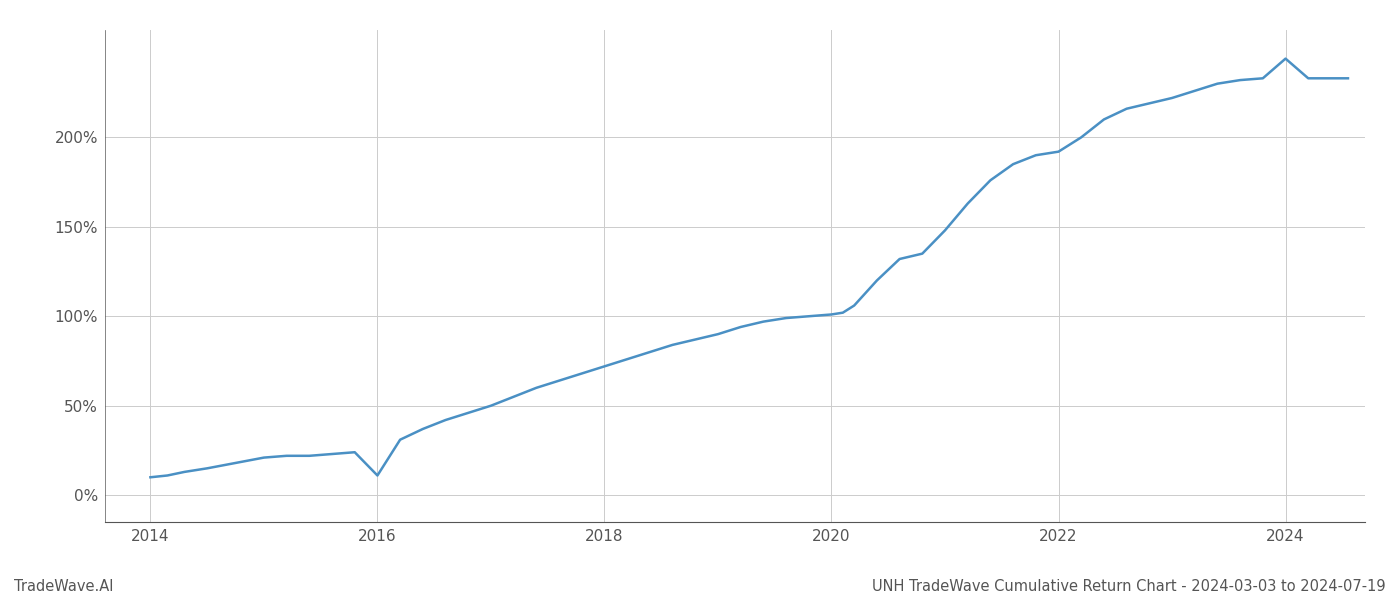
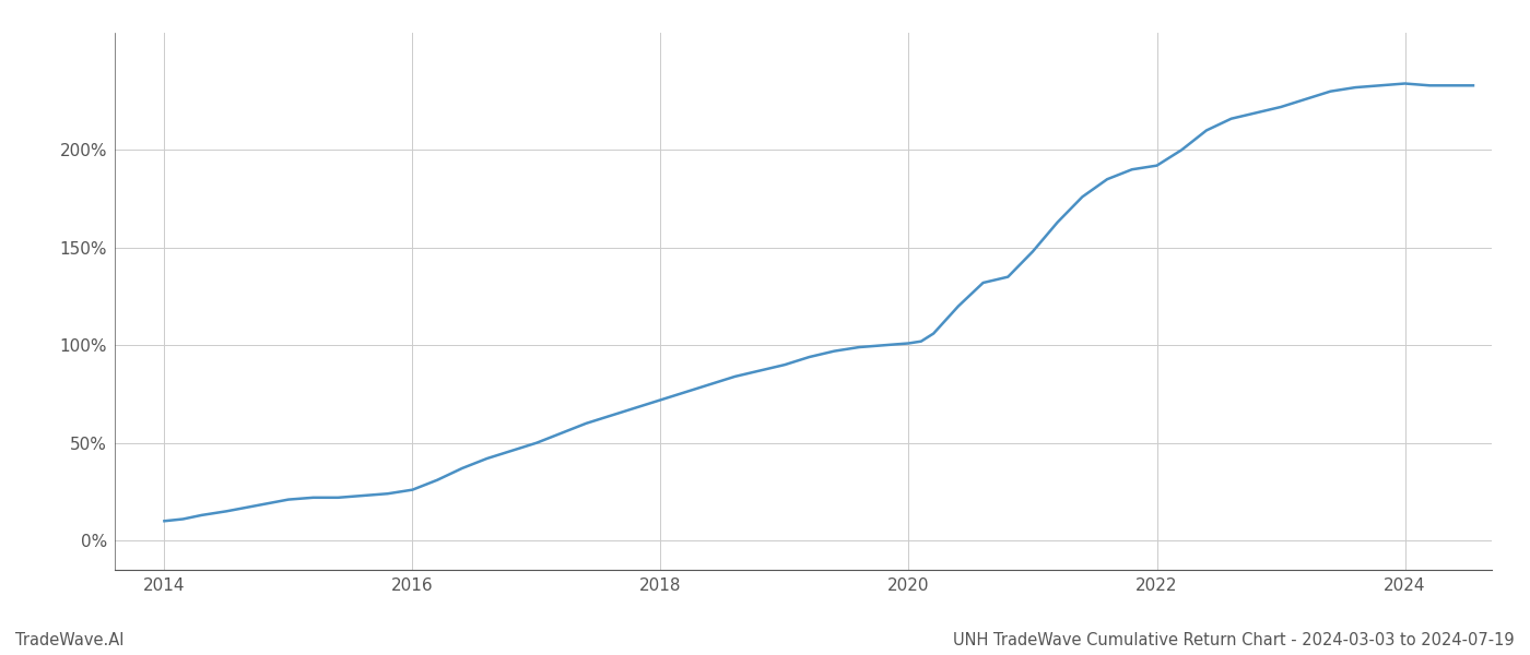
2016: 11% -> 26%
2024: 244% -> 234%
